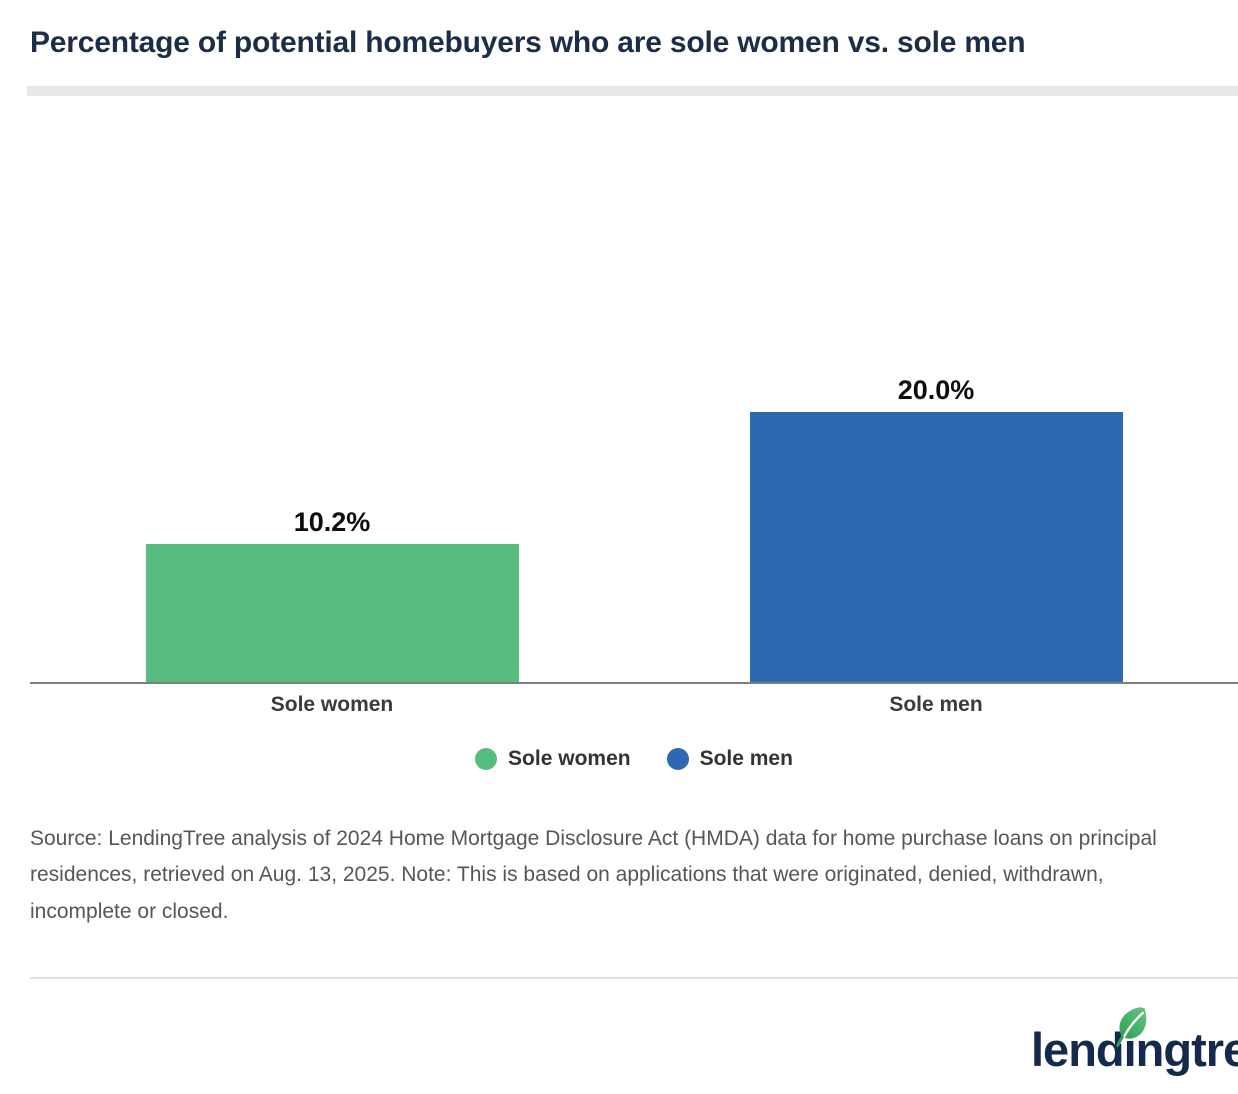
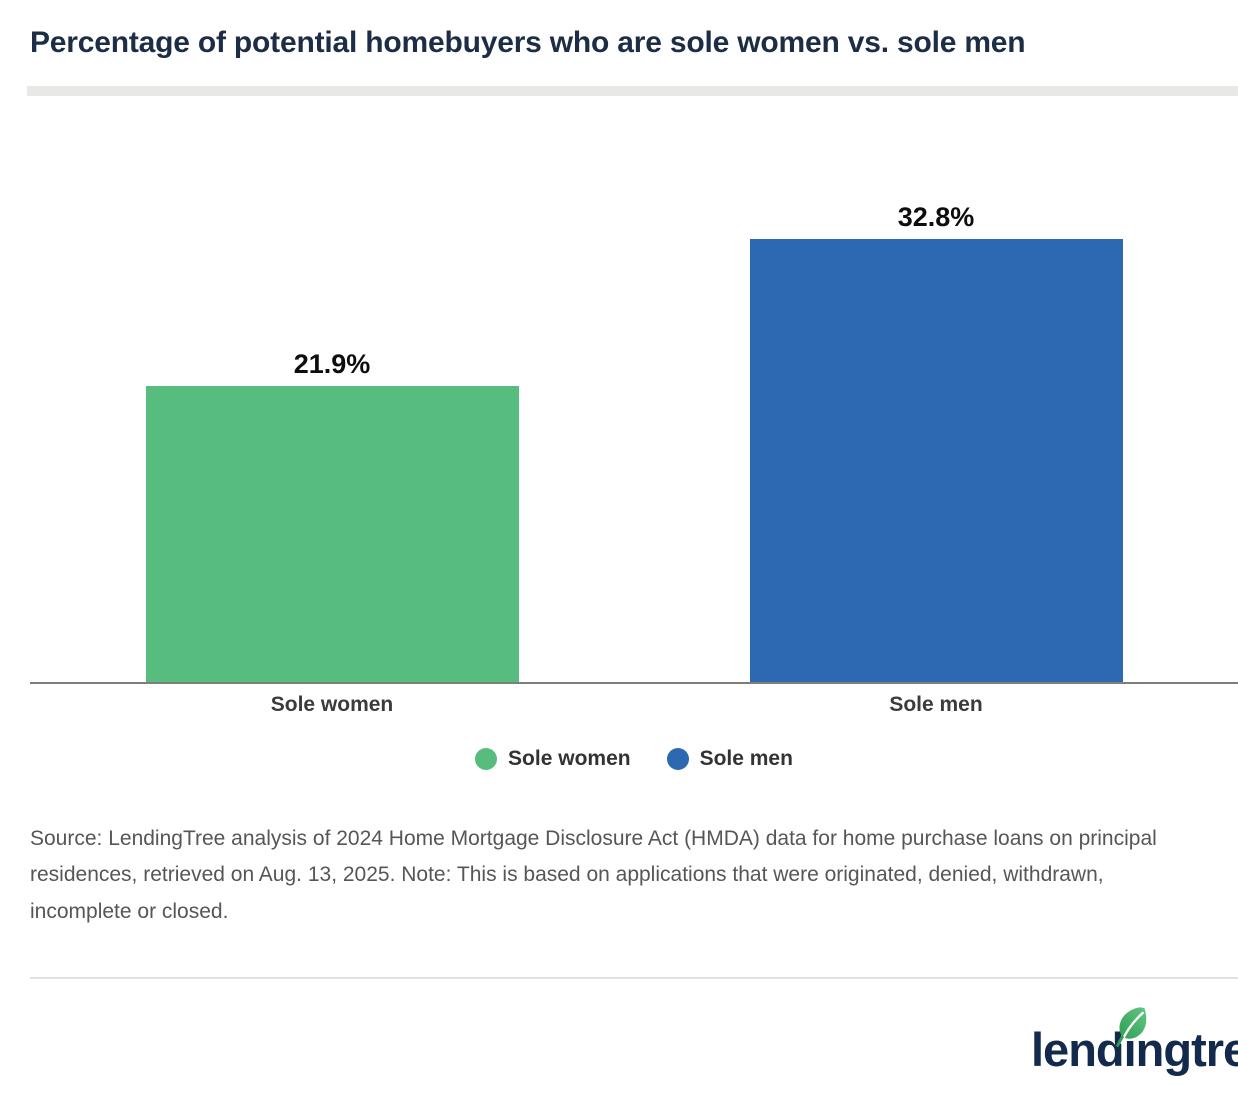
Sole women: 10.2% -> 21.9%
Sole men: 20.0% -> 32.8%
